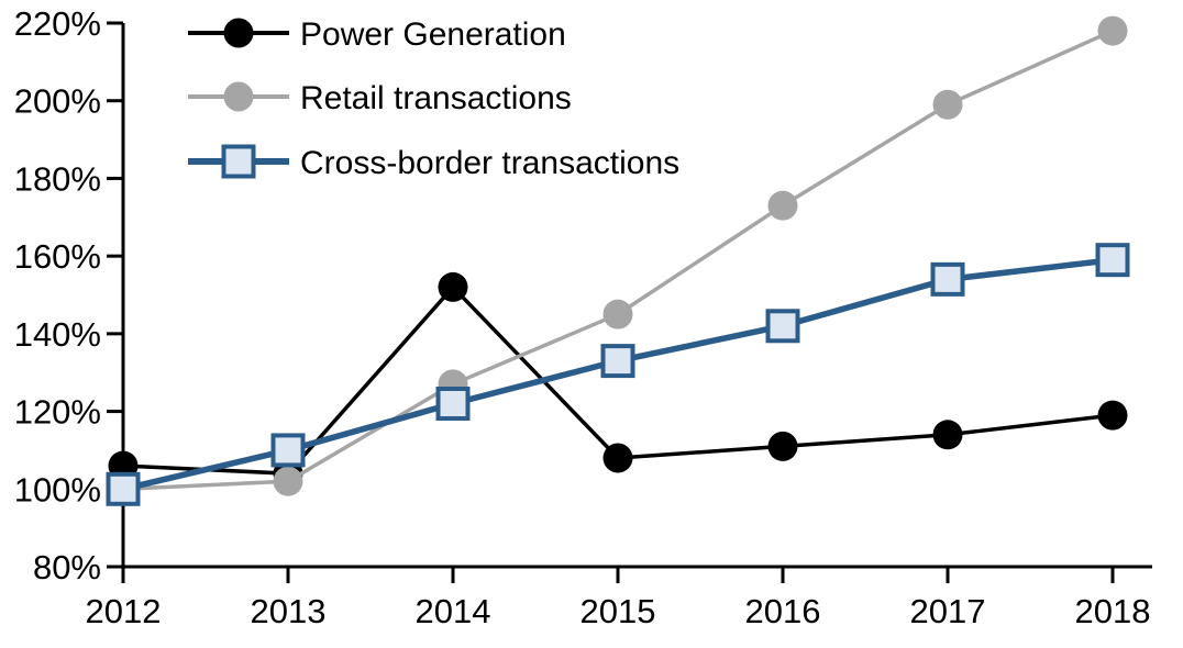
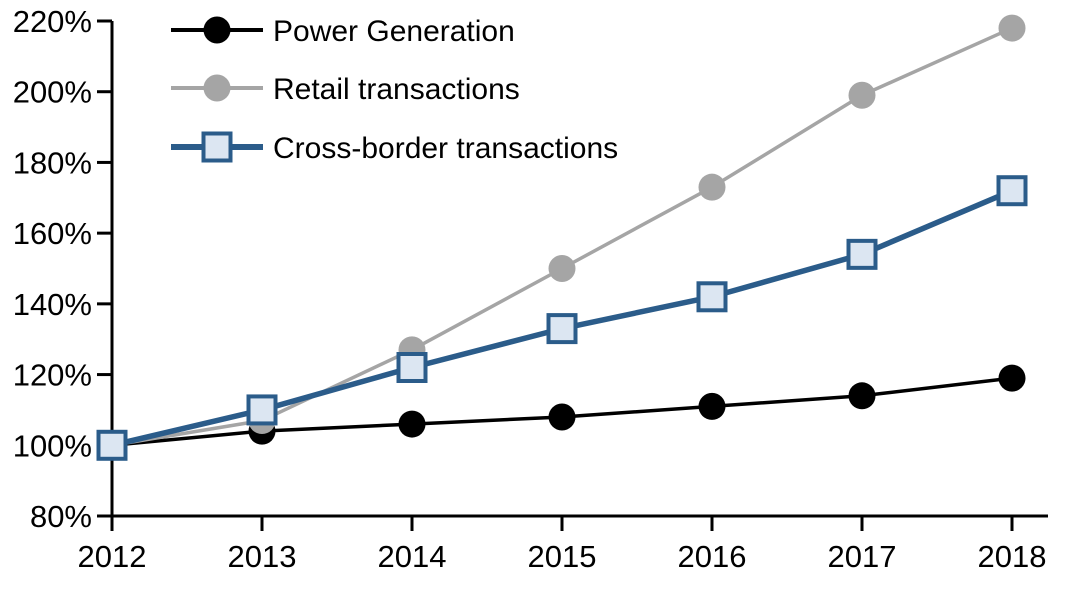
Power Generation/2012: 106% -> 100%
Retail transactions/2013: 102% -> 107%
Power Generation/2014: 152% -> 106%
Retail transactions/2015: 145% -> 150%
Cross-border transactions/2018: 159% -> 172%
